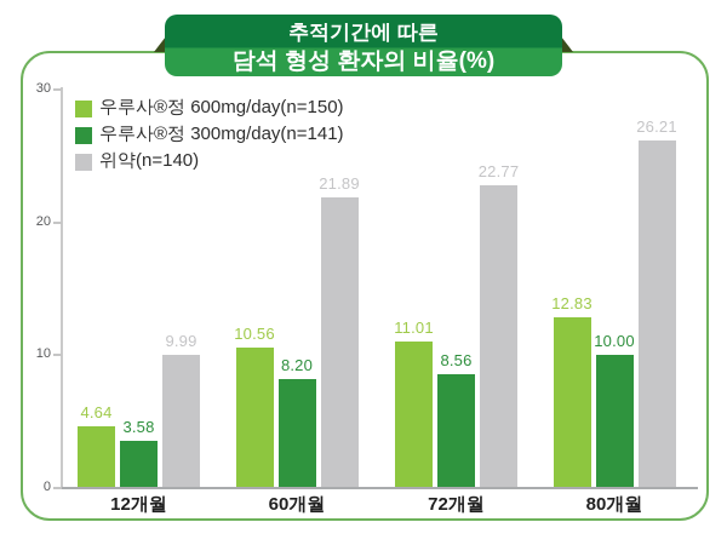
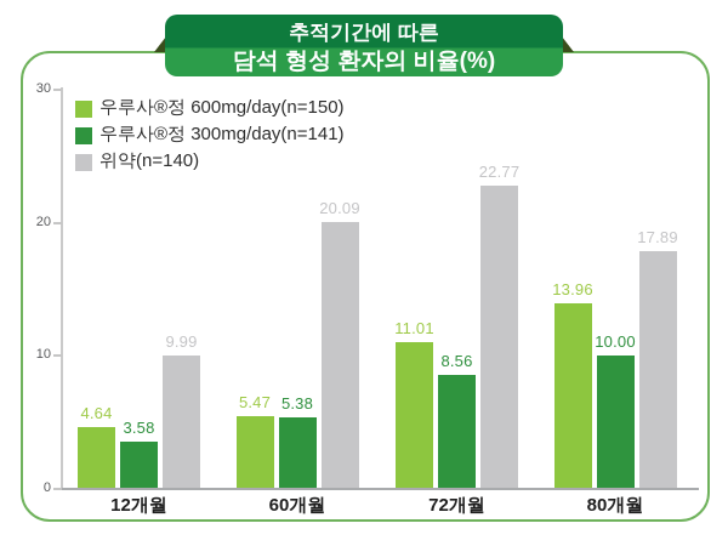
우루사®정 600mg/day(n=150)/60개월: 10.56 -> 5.47
우루사®정 300mg/day(n=141)/60개월: 8.20 -> 5.38
위약(n=140)/60개월: 21.89 -> 20.09
우루사®정 600mg/day(n=150)/80개월: 12.83 -> 13.96
위약(n=140)/80개월: 26.21 -> 17.89
